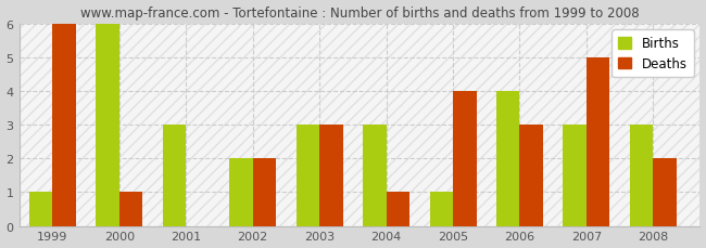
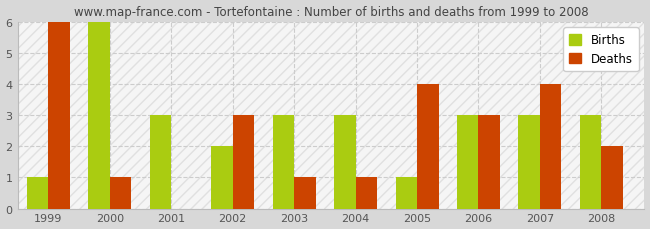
Deaths/2002: 2 -> 3
Deaths/2003: 3 -> 1
Births/2006: 4 -> 3
Deaths/2007: 5 -> 4
